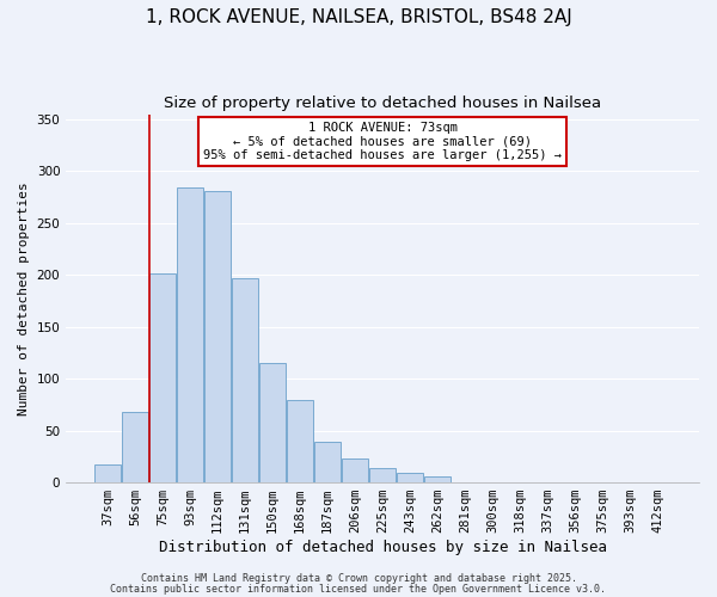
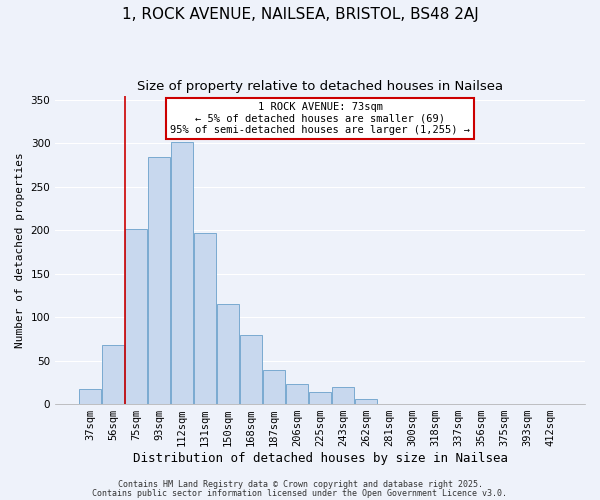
112sqm: 281 -> 302
243sqm: 9 -> 20
